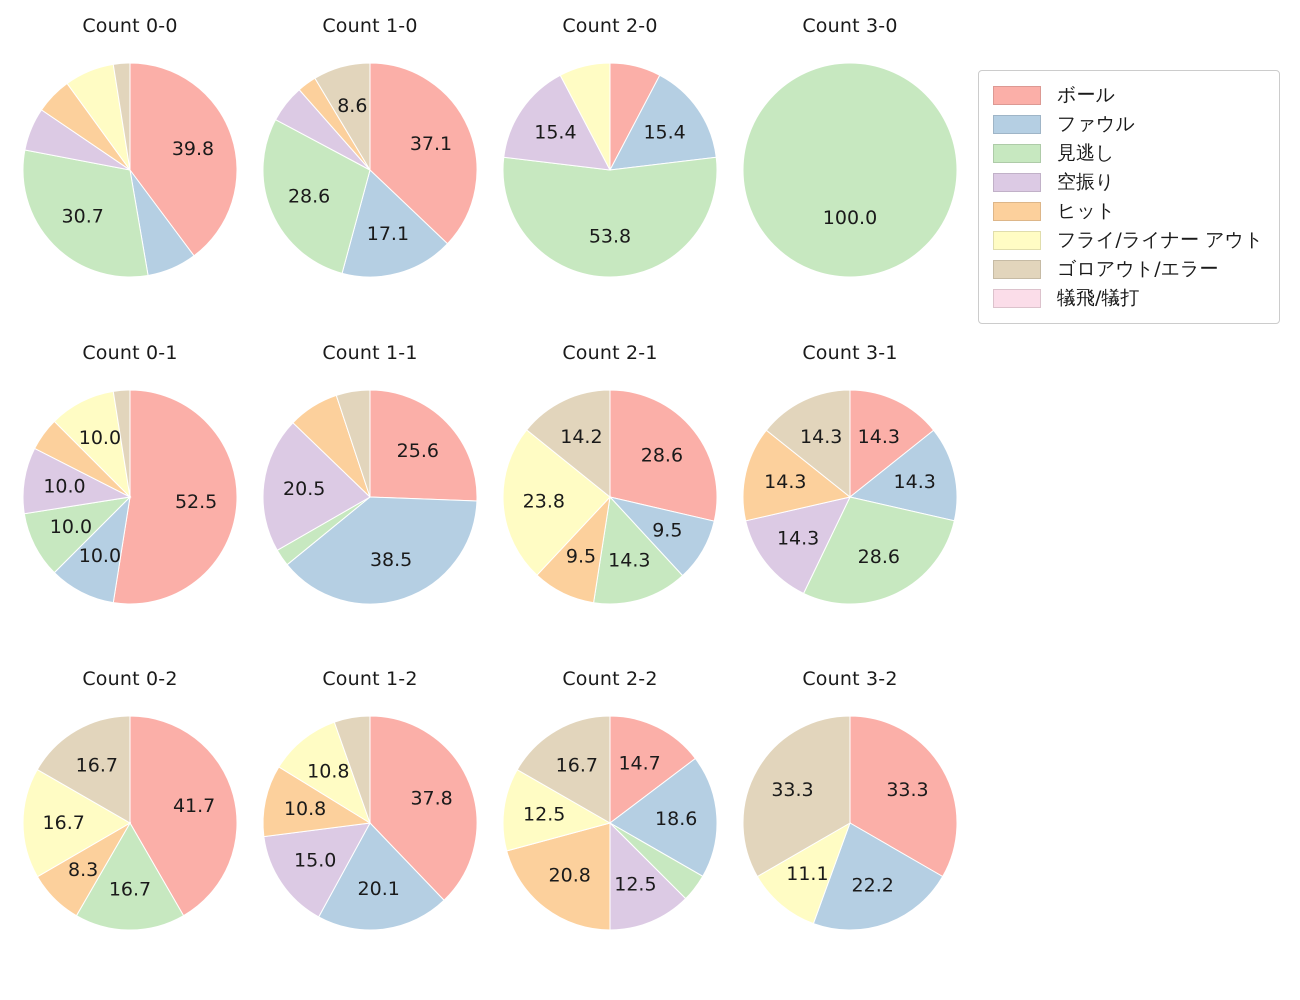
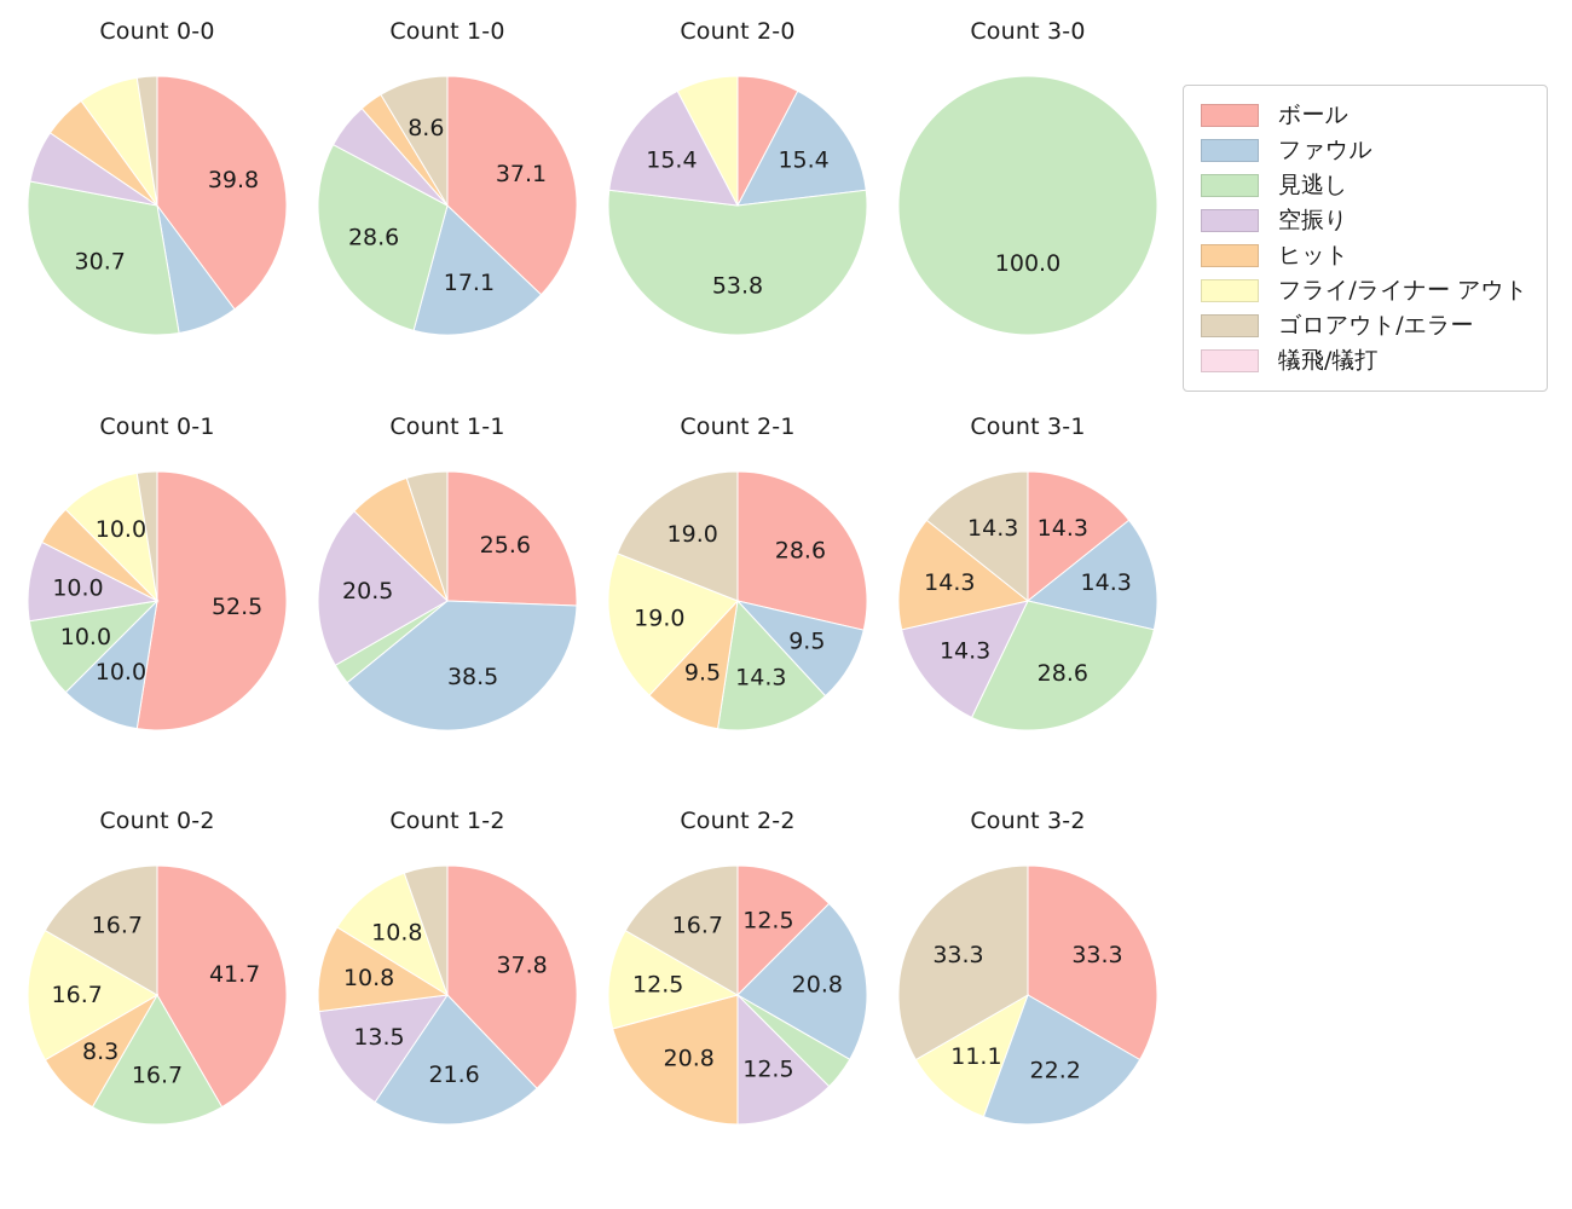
Count 2-1/フライ/ライナー アウト: 23.8 -> 19.0
Count 2-1/ゴロアウト/エラー: 14.2 -> 19.0
Count 1-2/ファウル: 20.1 -> 21.6
Count 1-2/空振り: 15.0 -> 13.5
Count 2-2/ボール: 14.7 -> 12.5
Count 2-2/ファウル: 18.6 -> 20.8
